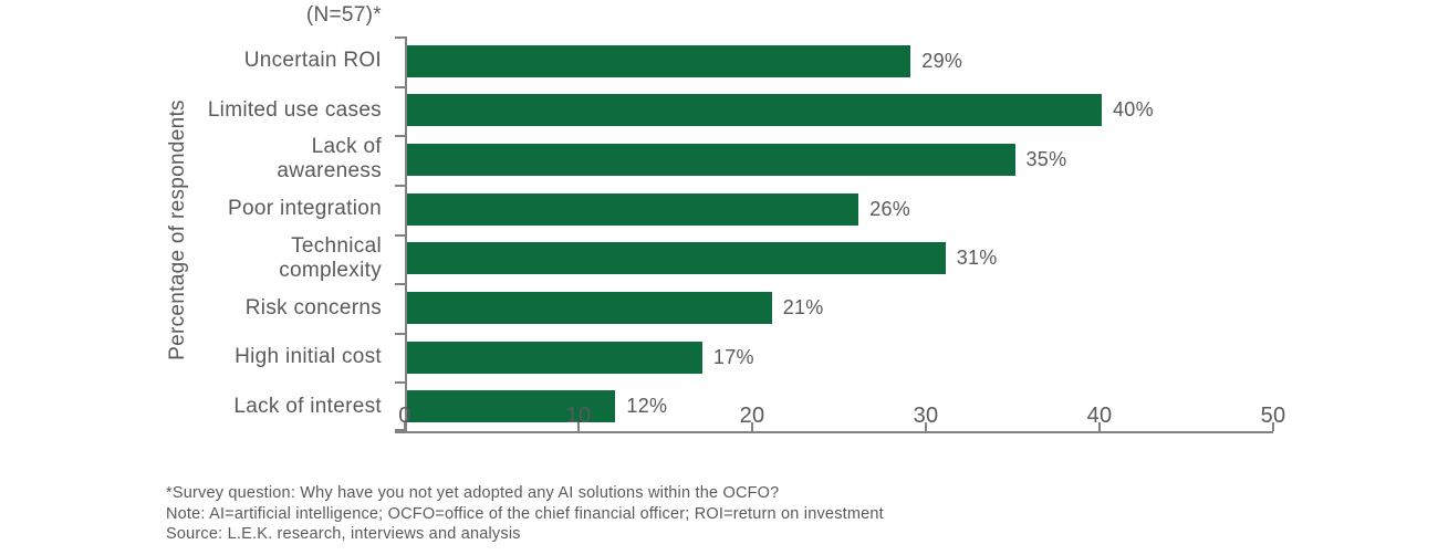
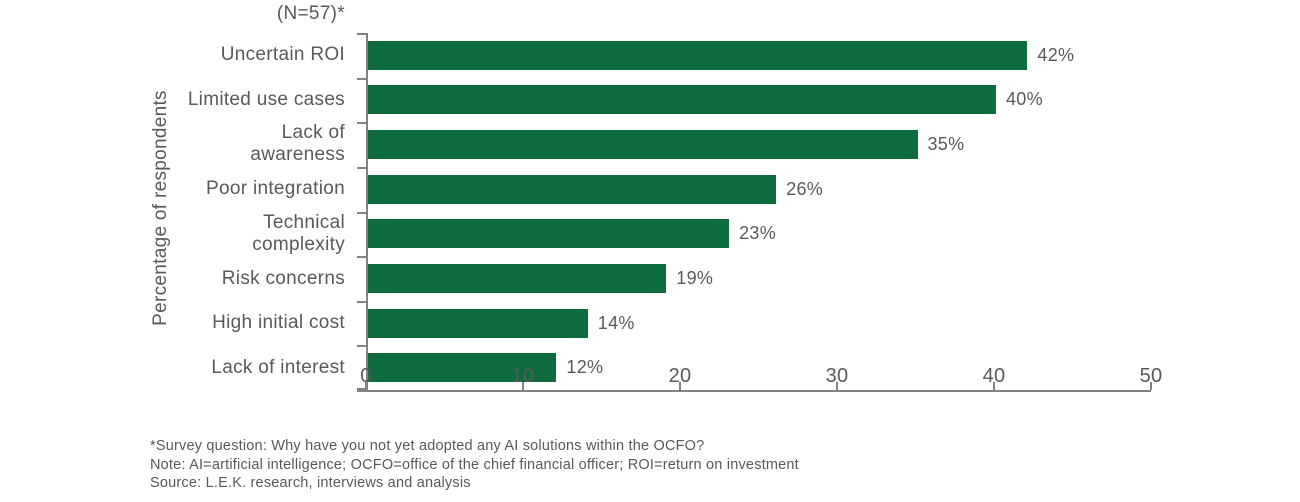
Uncertain ROI: 29% -> 42%
Technical complexity: 31% -> 23%
Risk concerns: 21% -> 19%
High initial cost: 17% -> 14%
